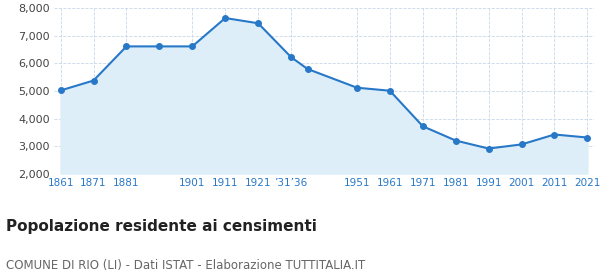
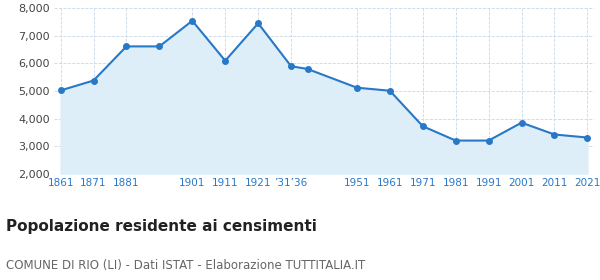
1901: 6,620 -> 7,550
1911: 7,650 -> 6,100
’31’36: 6,230 -> 5,900
1991: 2,910 -> 3,200
2001: 3,060 -> 3,850
